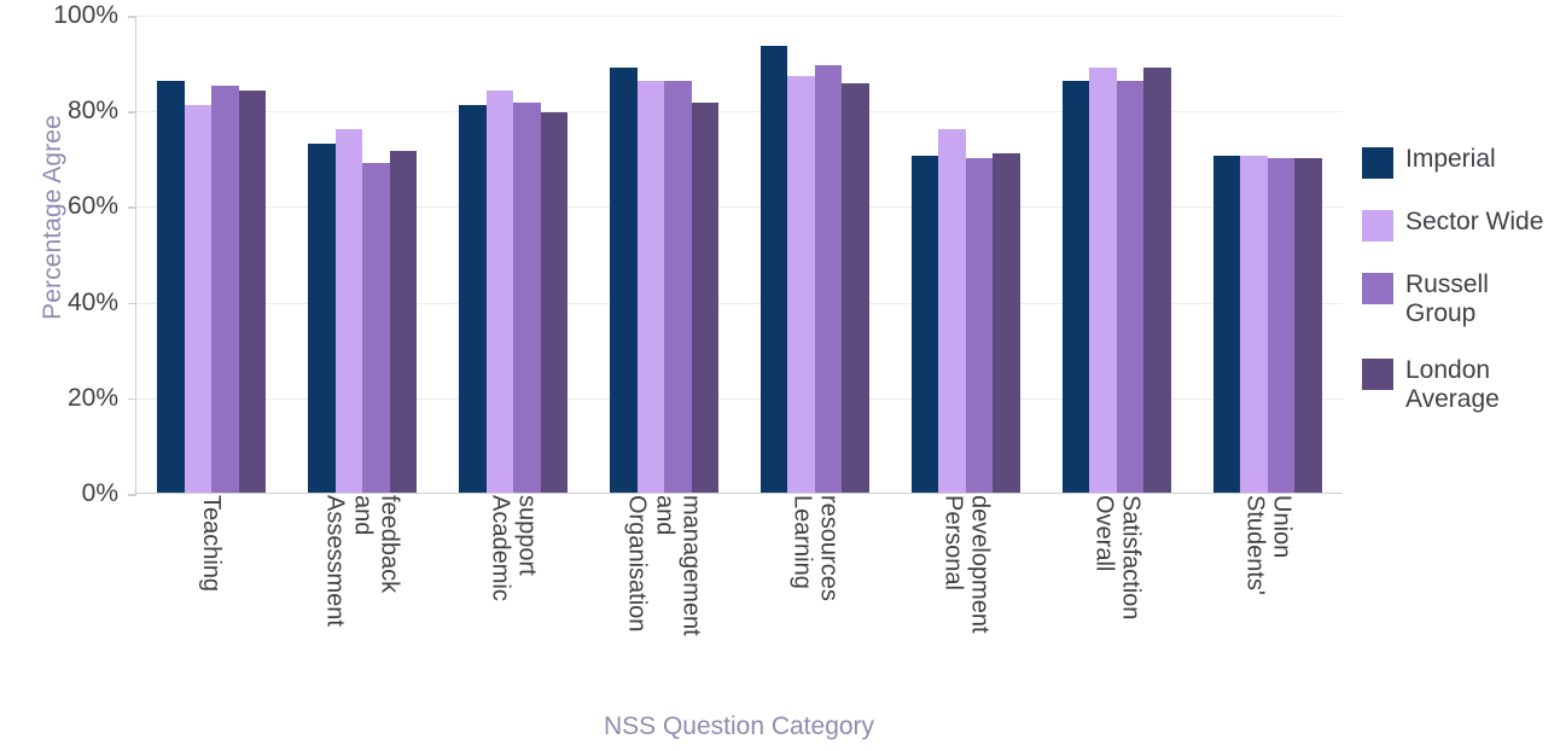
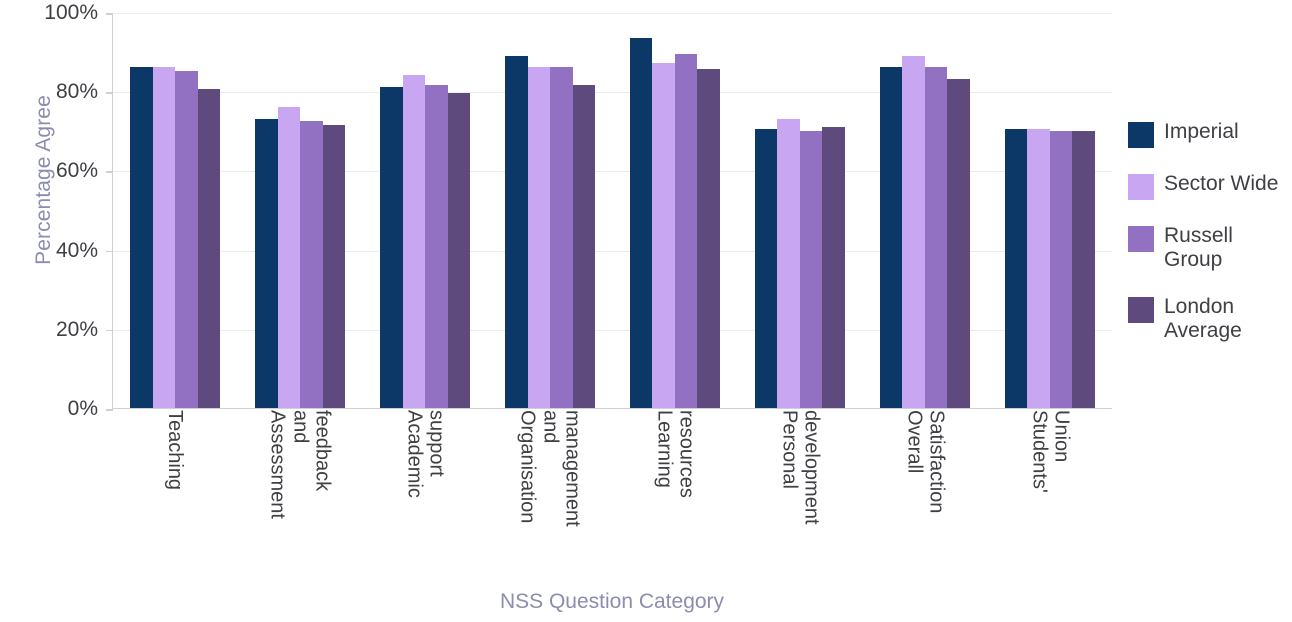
Sector Wide/Teaching: 81% -> 86%
London Average/Teaching: 84% -> 80%
Russell Group/Assessment and feedback: 69% -> 72%
Sector Wide/Personal development: 76% -> 73%
London Average/Overall Satisfaction: 89% -> 83%
